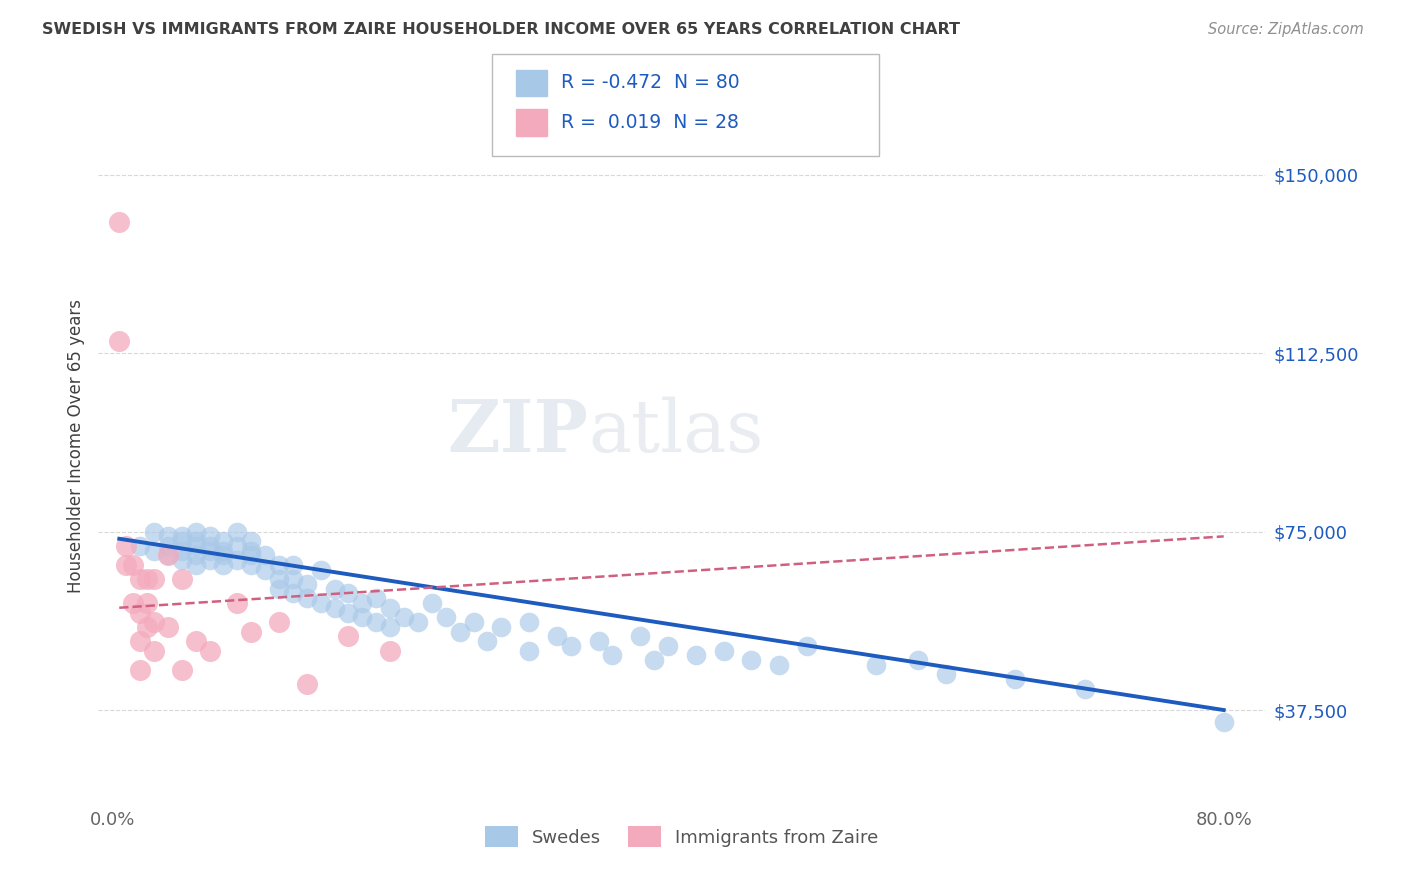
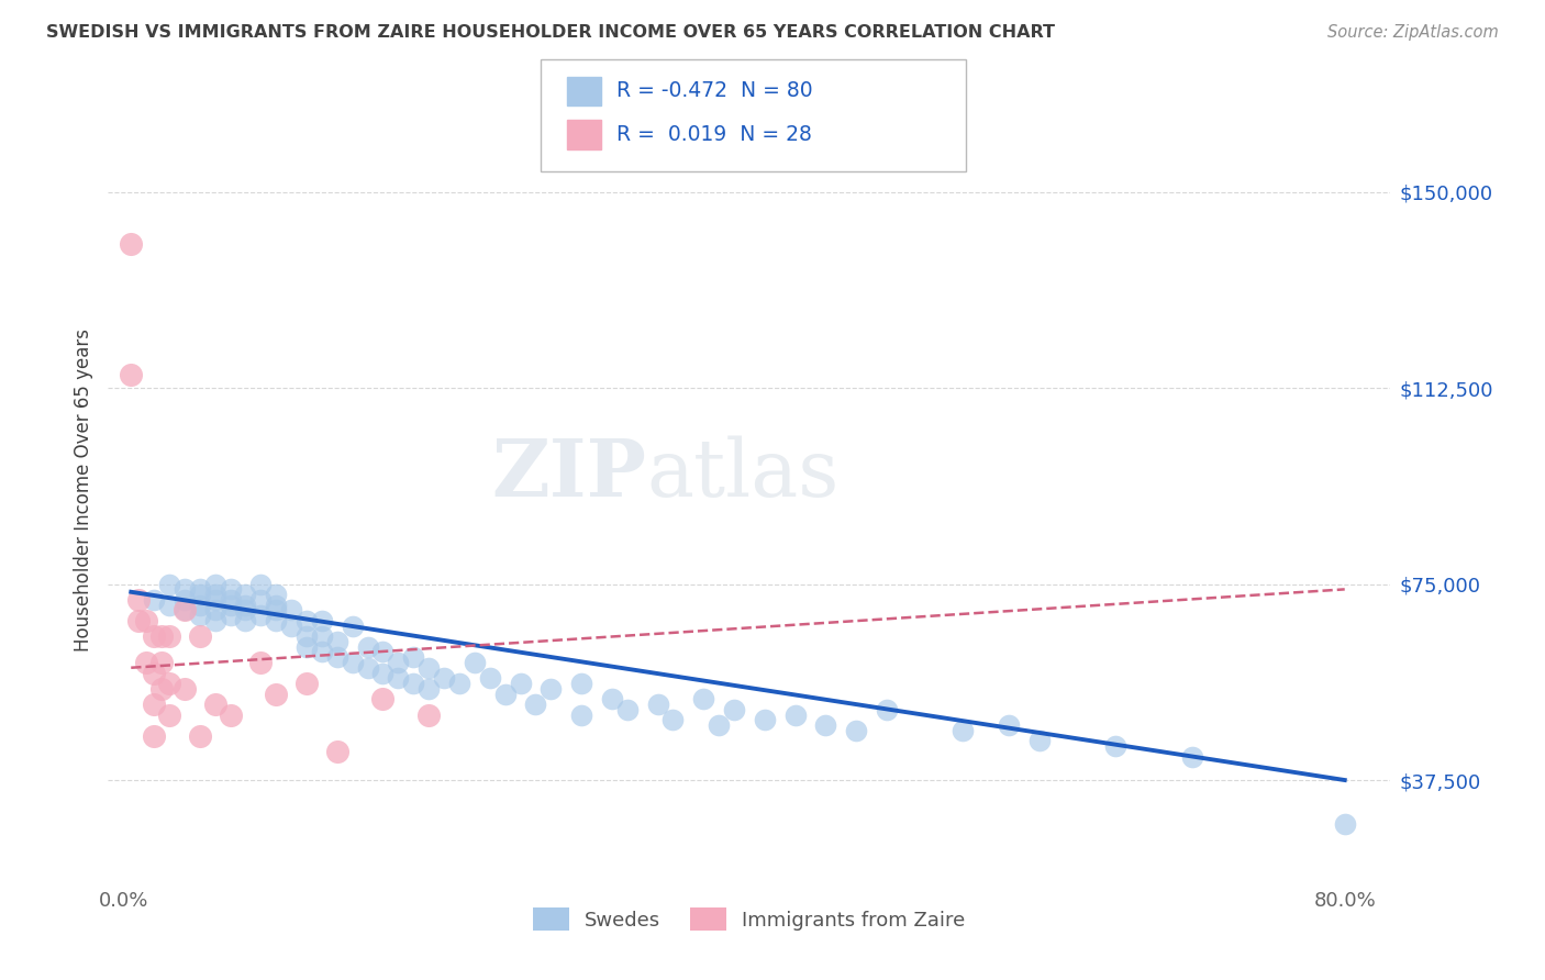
Swedes/80.0%: $35,000 -> $29,000
